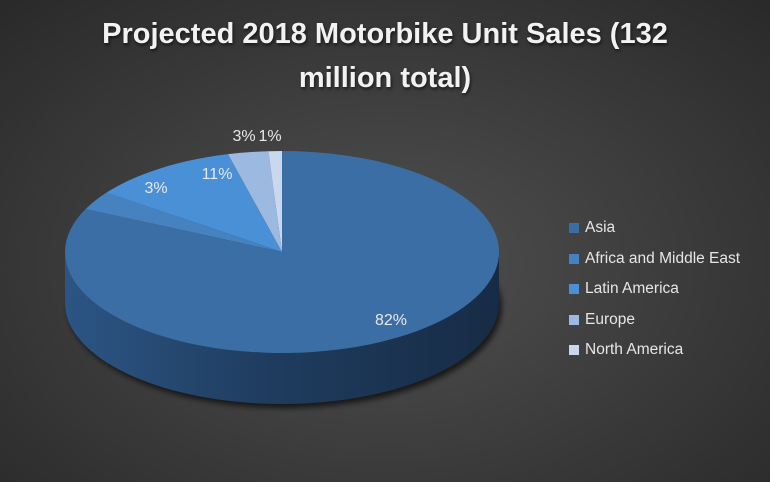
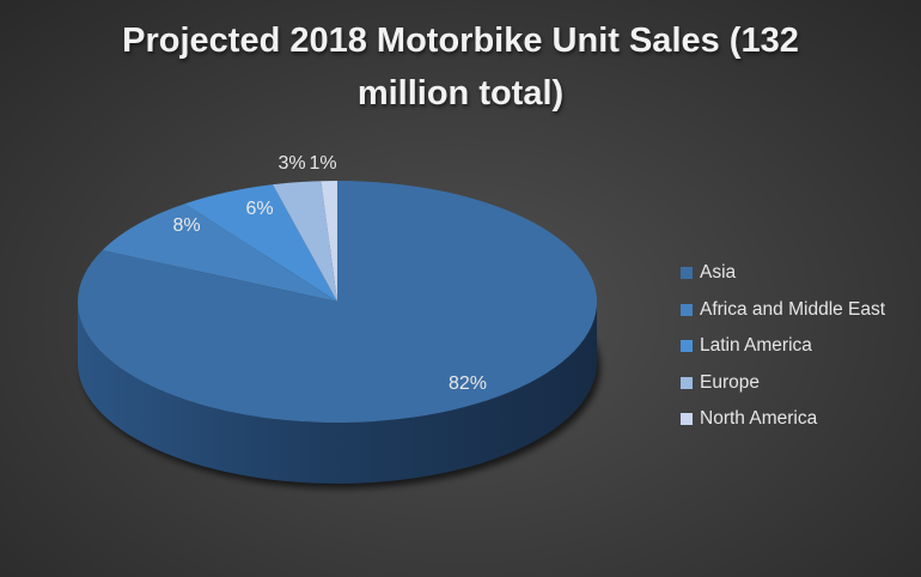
Africa and Middle East: 3% -> 8%
Latin America: 11% -> 6%
